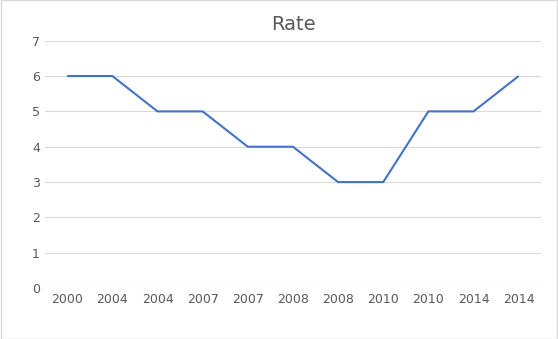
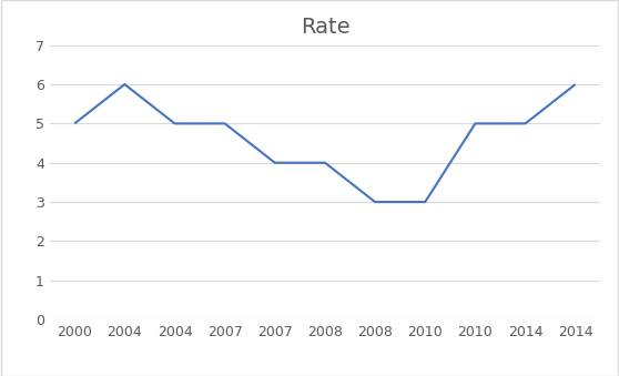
2000: 6 -> 5
